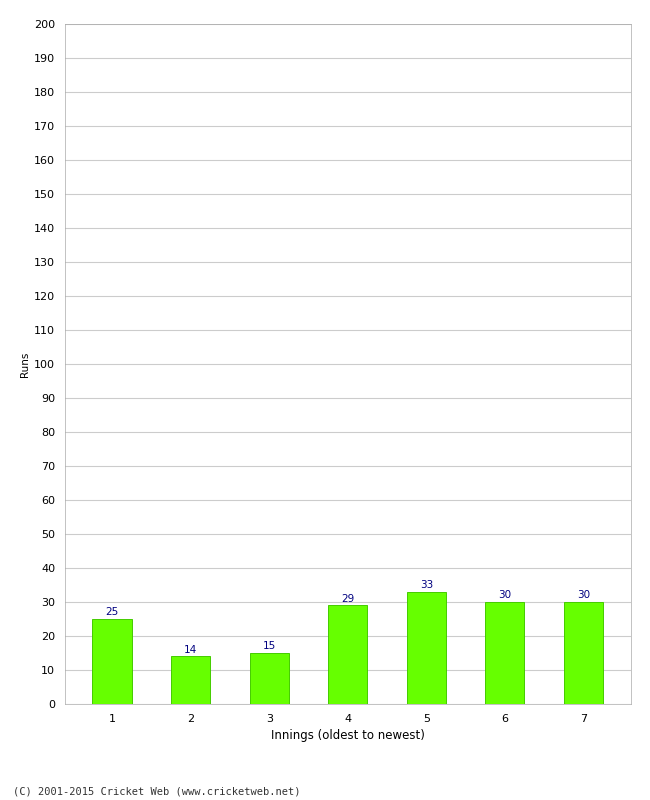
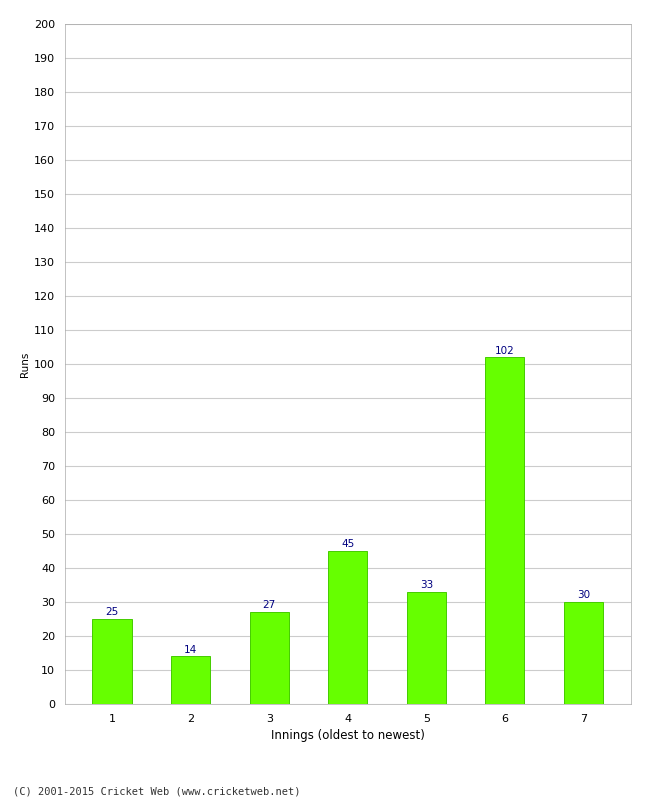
3: 15 -> 27
4: 29 -> 45
6: 30 -> 102
